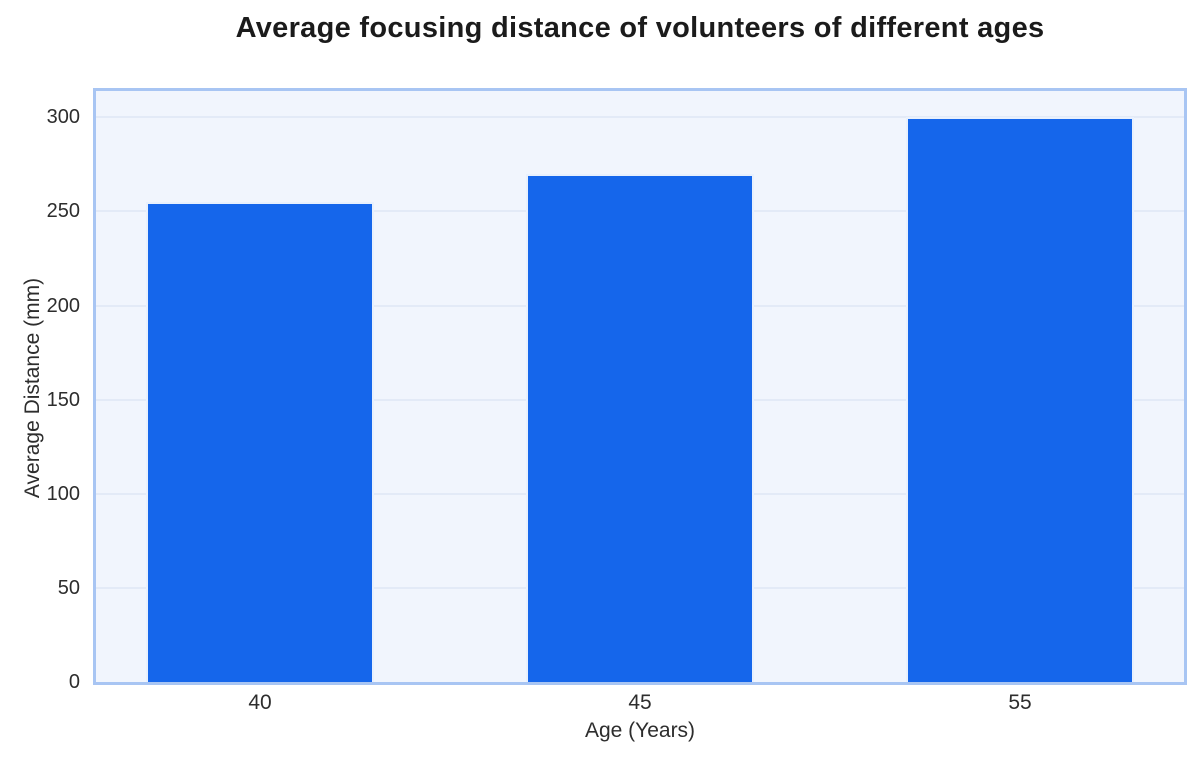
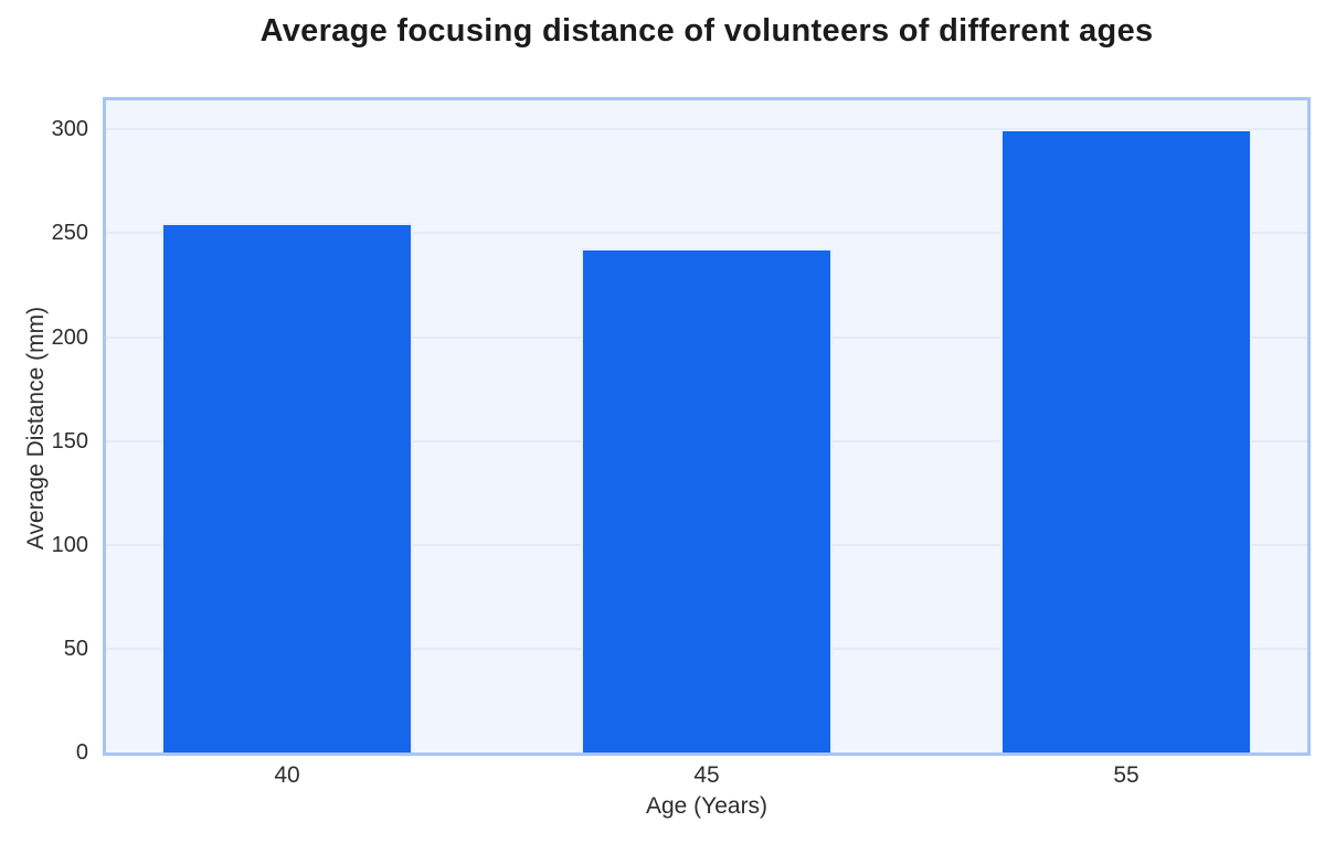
45: 270 -> 243
